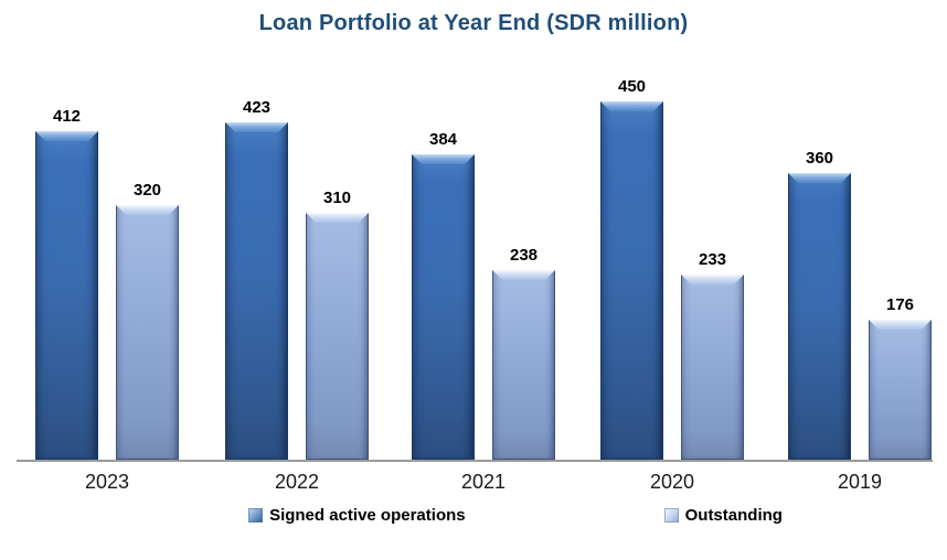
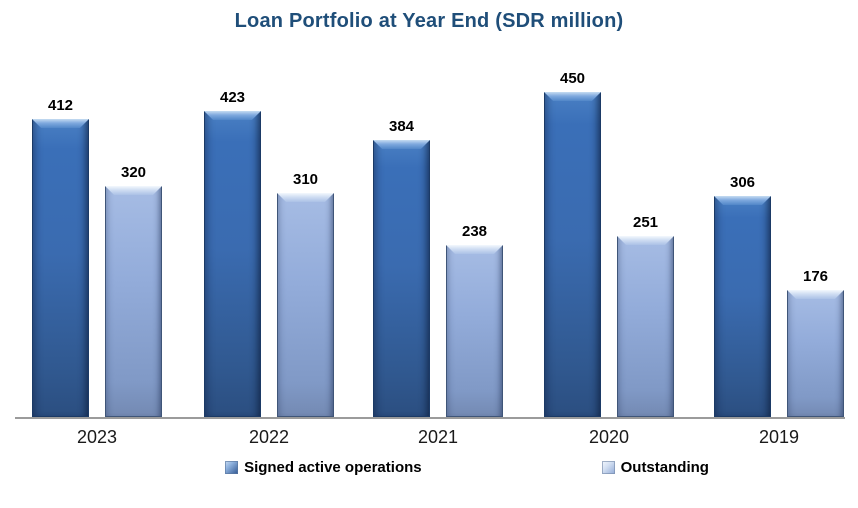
Outstanding/2020: 233 -> 251
Signed active operations/2019: 360 -> 306
